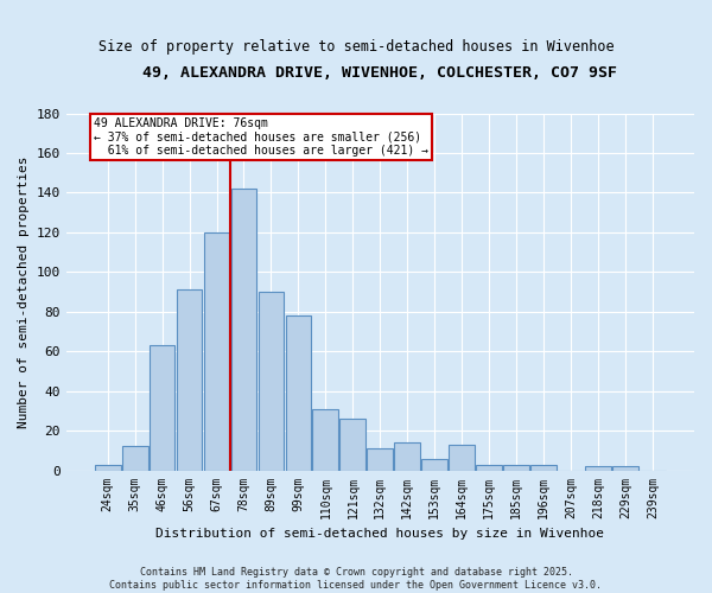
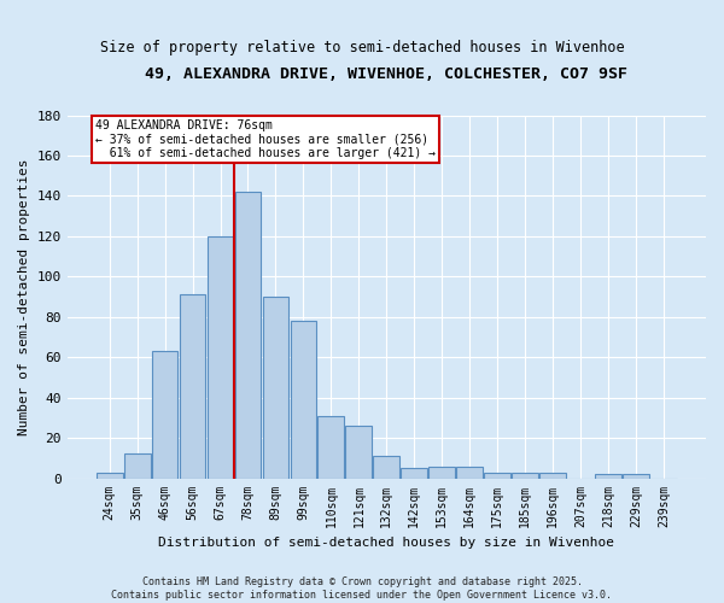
142sqm: 14 -> 5
164sqm: 13 -> 6
